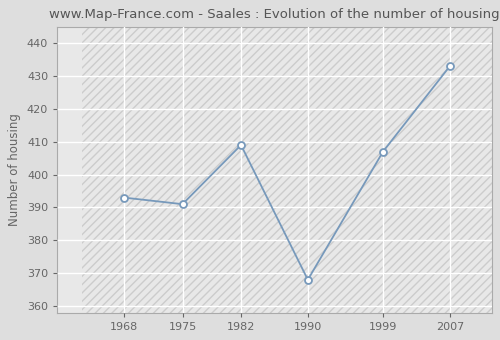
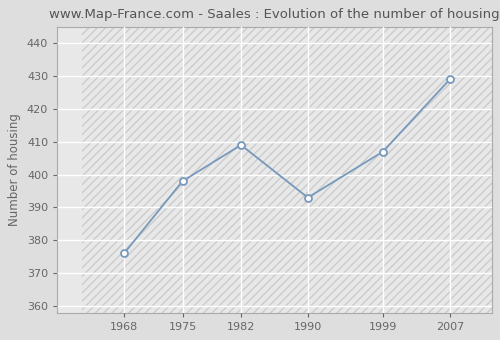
1968: 393 -> 376
1975: 391 -> 398
1990: 368 -> 393
2007: 433 -> 429
